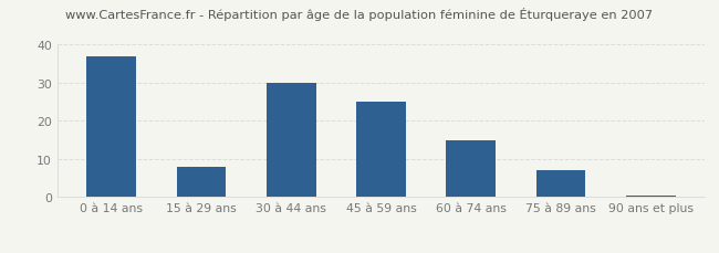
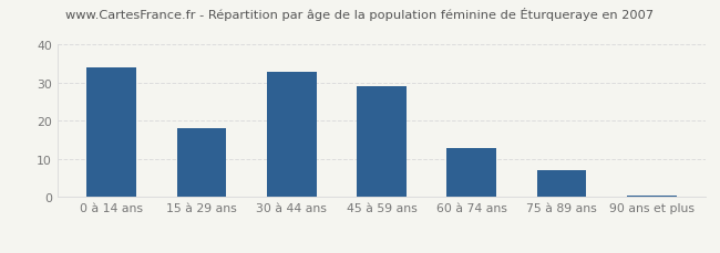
0 à 14 ans: 37.0 -> 34.0
15 à 29 ans: 8.0 -> 18.0
30 à 44 ans: 30.0 -> 33.0
45 à 59 ans: 25.0 -> 29.0
60 à 74 ans: 15.0 -> 13.0
